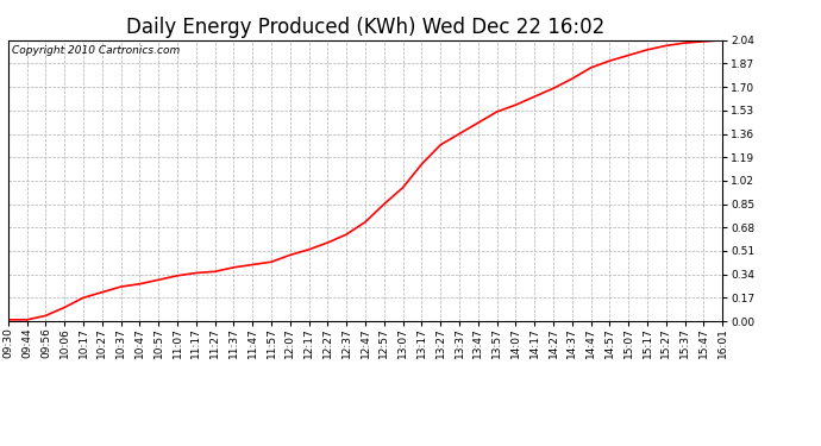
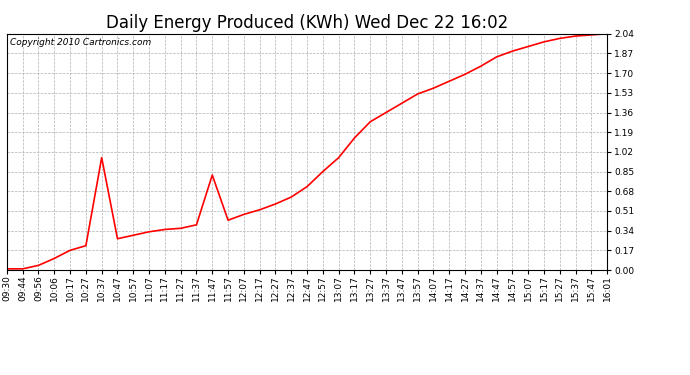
10:37: 0.25 -> 0.97
11:47: 0.41 -> 0.82
